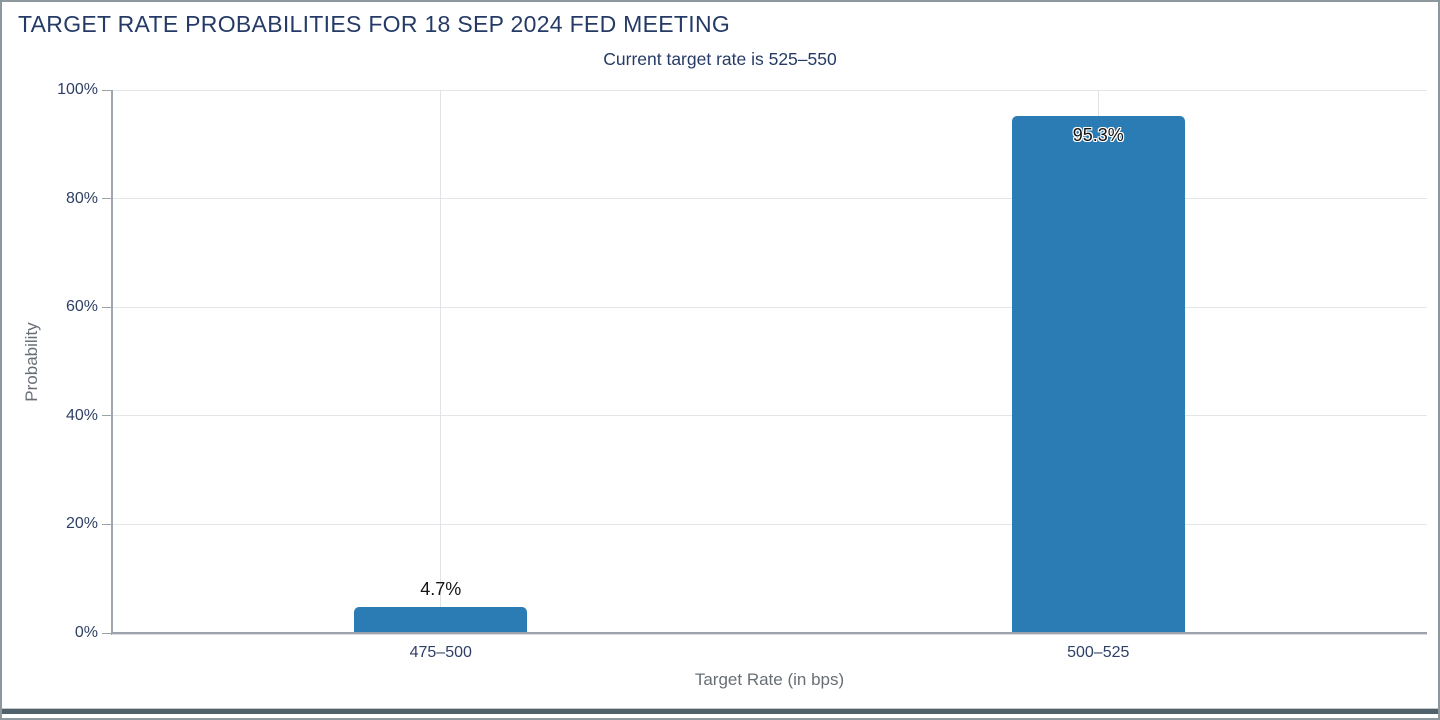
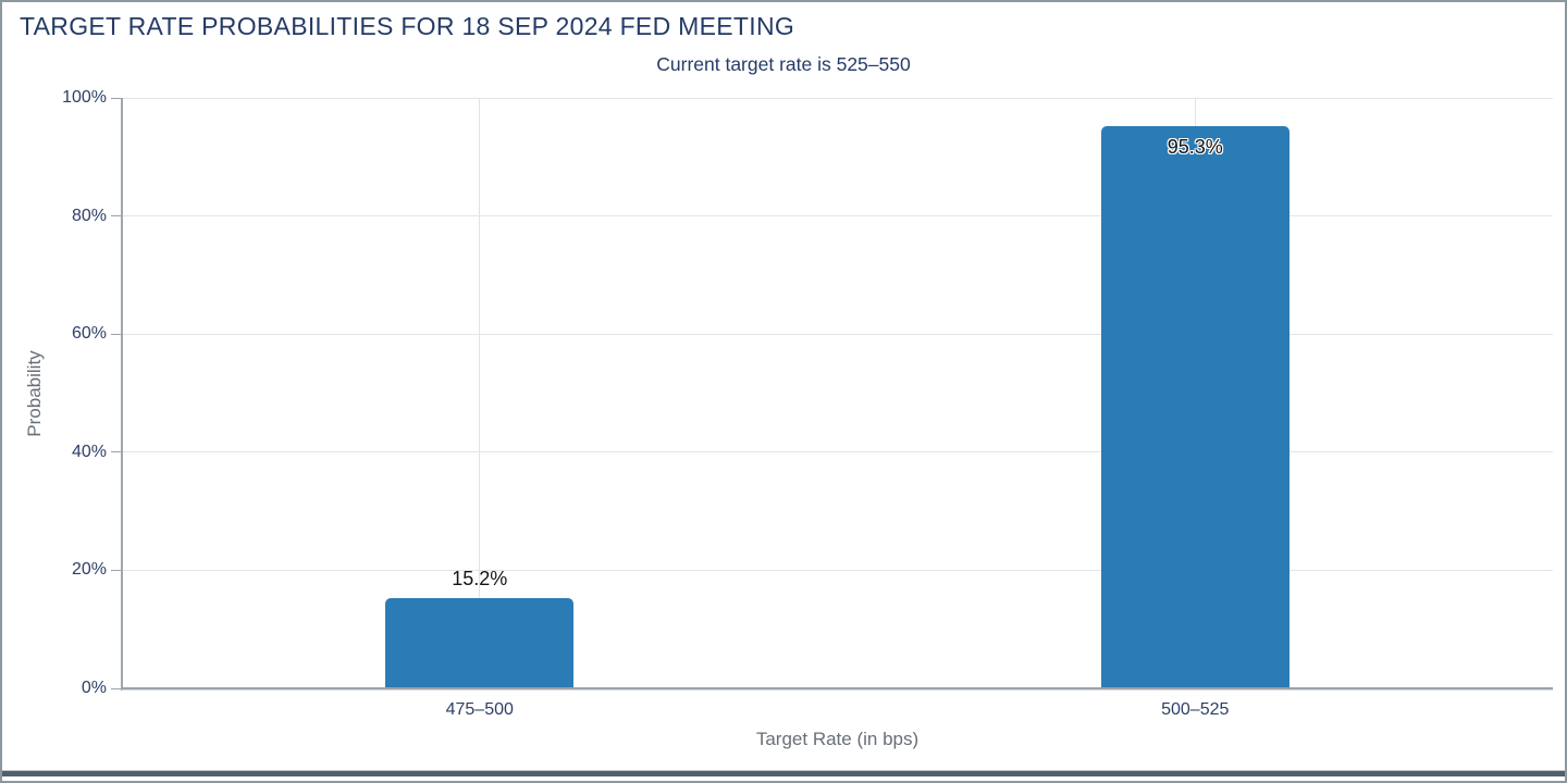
475–500: 4.7% -> 15.2%
